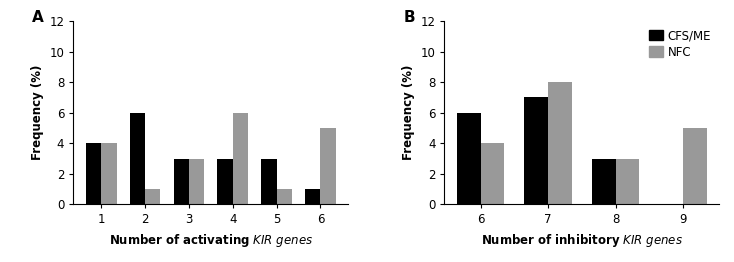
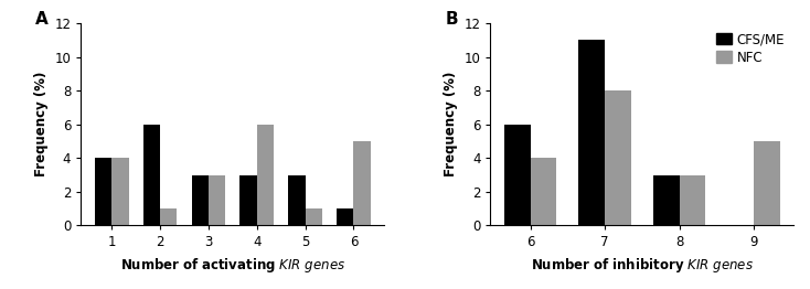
CFS/ME/7: 7 -> 11
